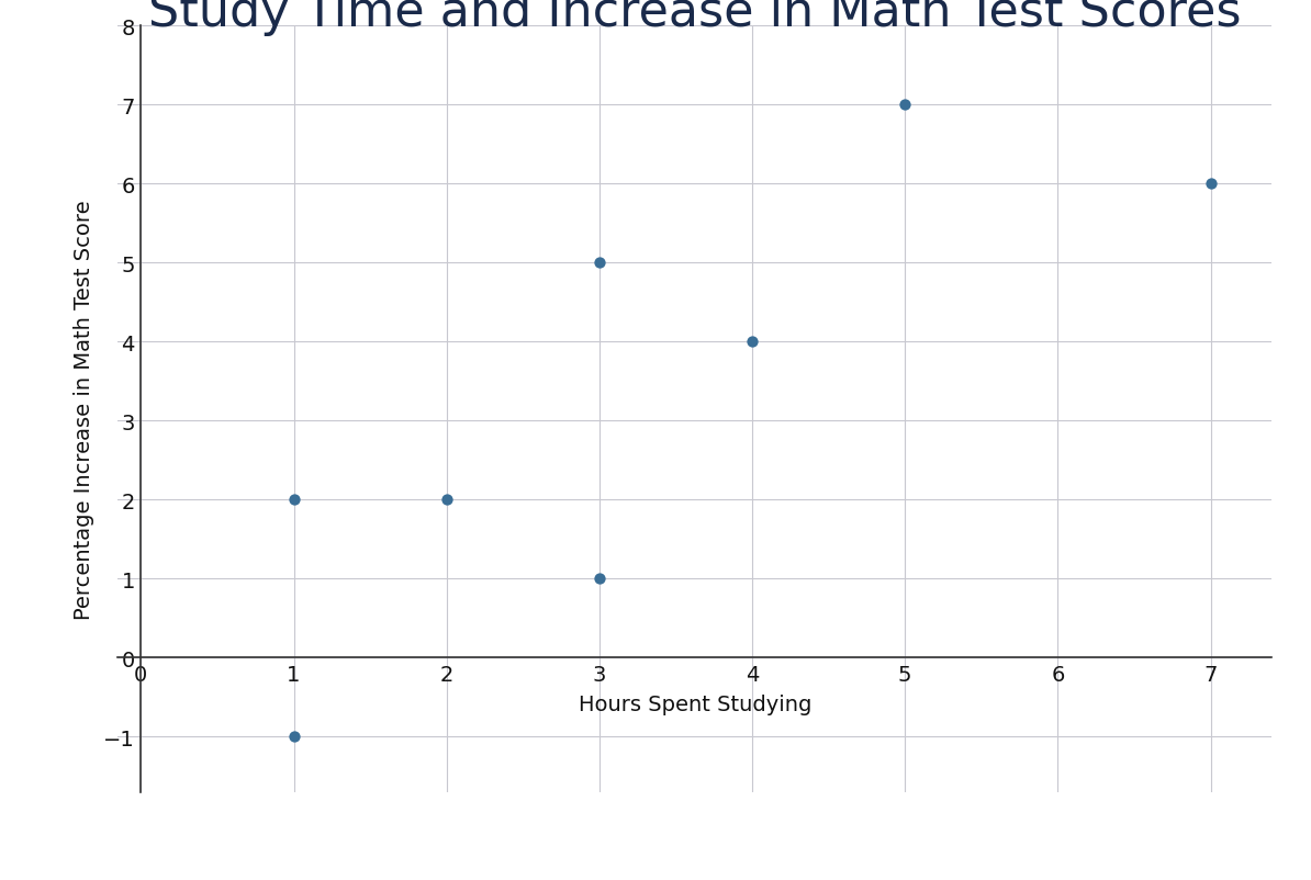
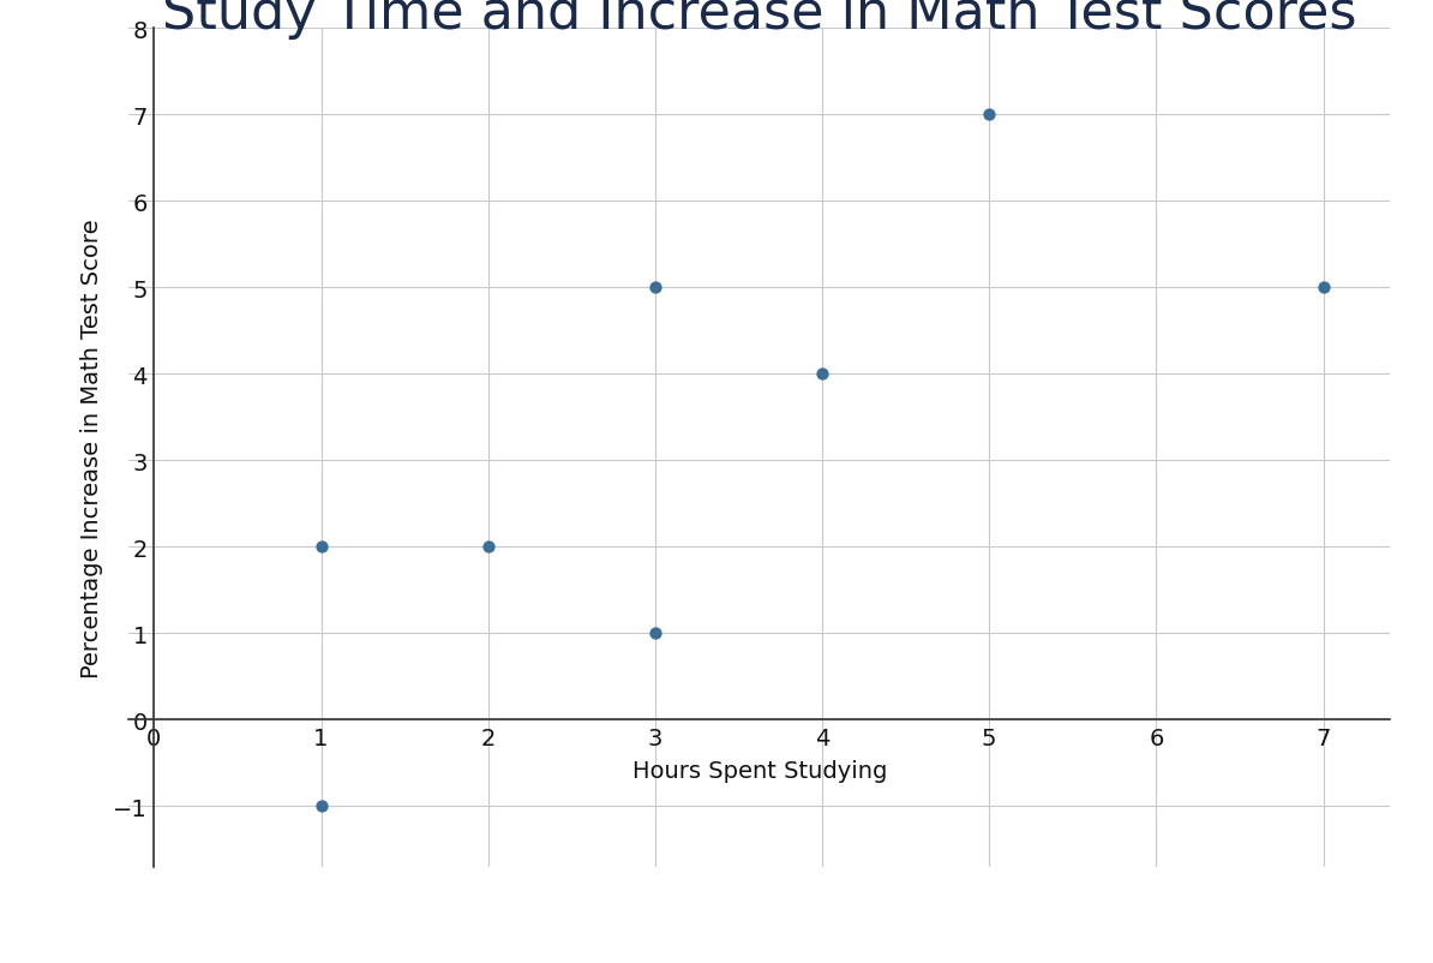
7: 6 -> 5
